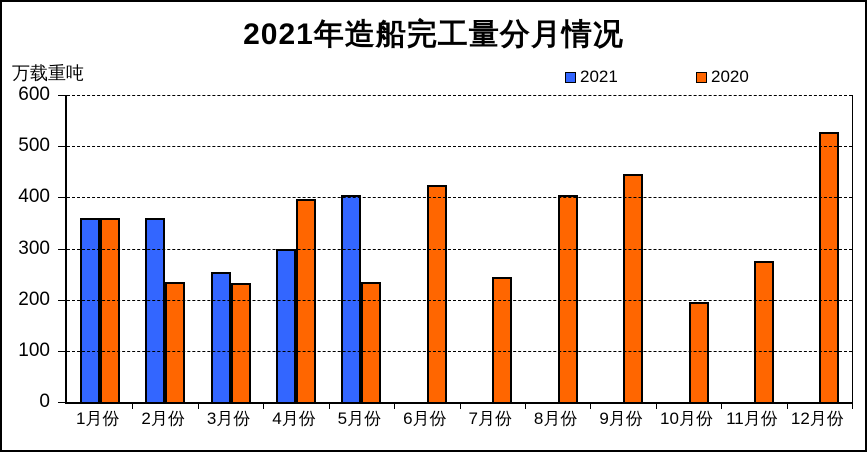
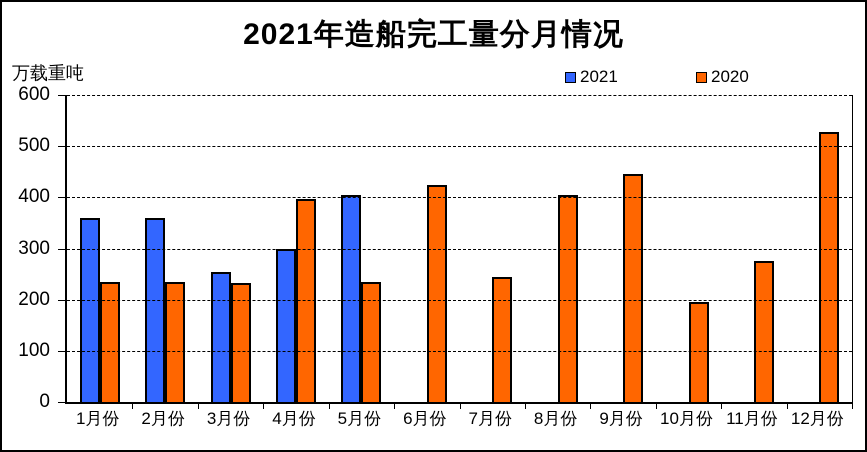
2020/1月份: 360 -> 240
